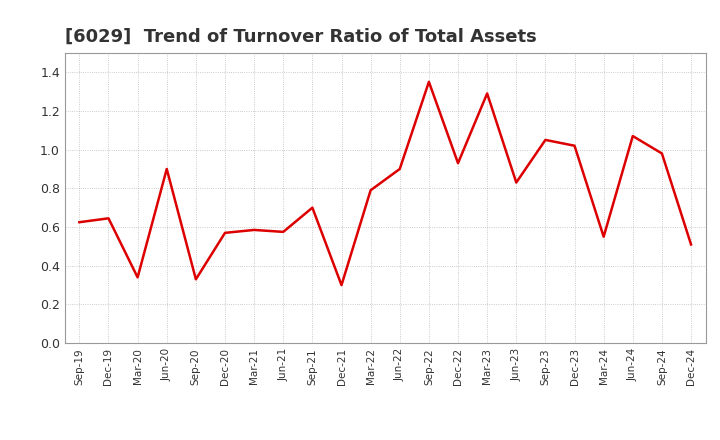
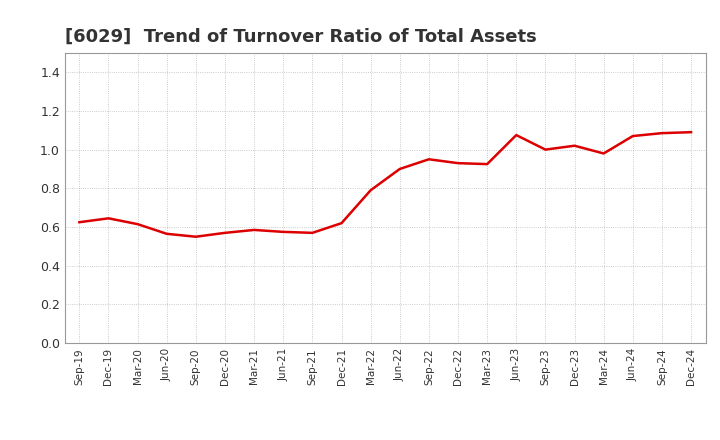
Mar-20: 0.34 -> 0.61
Jun-20: 0.90 -> 0.56
Sep-20: 0.33 -> 0.55
Sep-21: 0.70 -> 0.57
Dec-21: 0.30 -> 0.62
Sep-22: 1.35 -> 0.95
Mar-23: 1.29 -> 0.93
Jun-23: 0.83 -> 1.07
Sep-23: 1.05 -> 1.00
Mar-24: 0.55 -> 0.98
Sep-24: 0.98 -> 1.08
Dec-24: 0.51 -> 1.09
